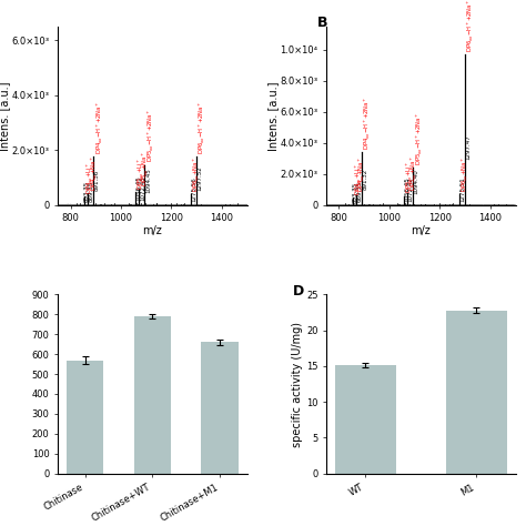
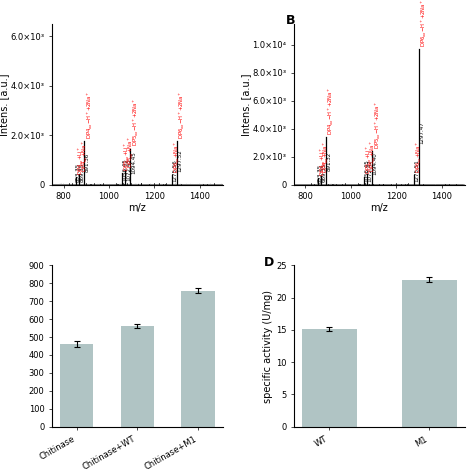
Chitinase: 570 -> 460
Chitinase+WT: 790 -> 560
Chitinase+M1: 660 -> 760
